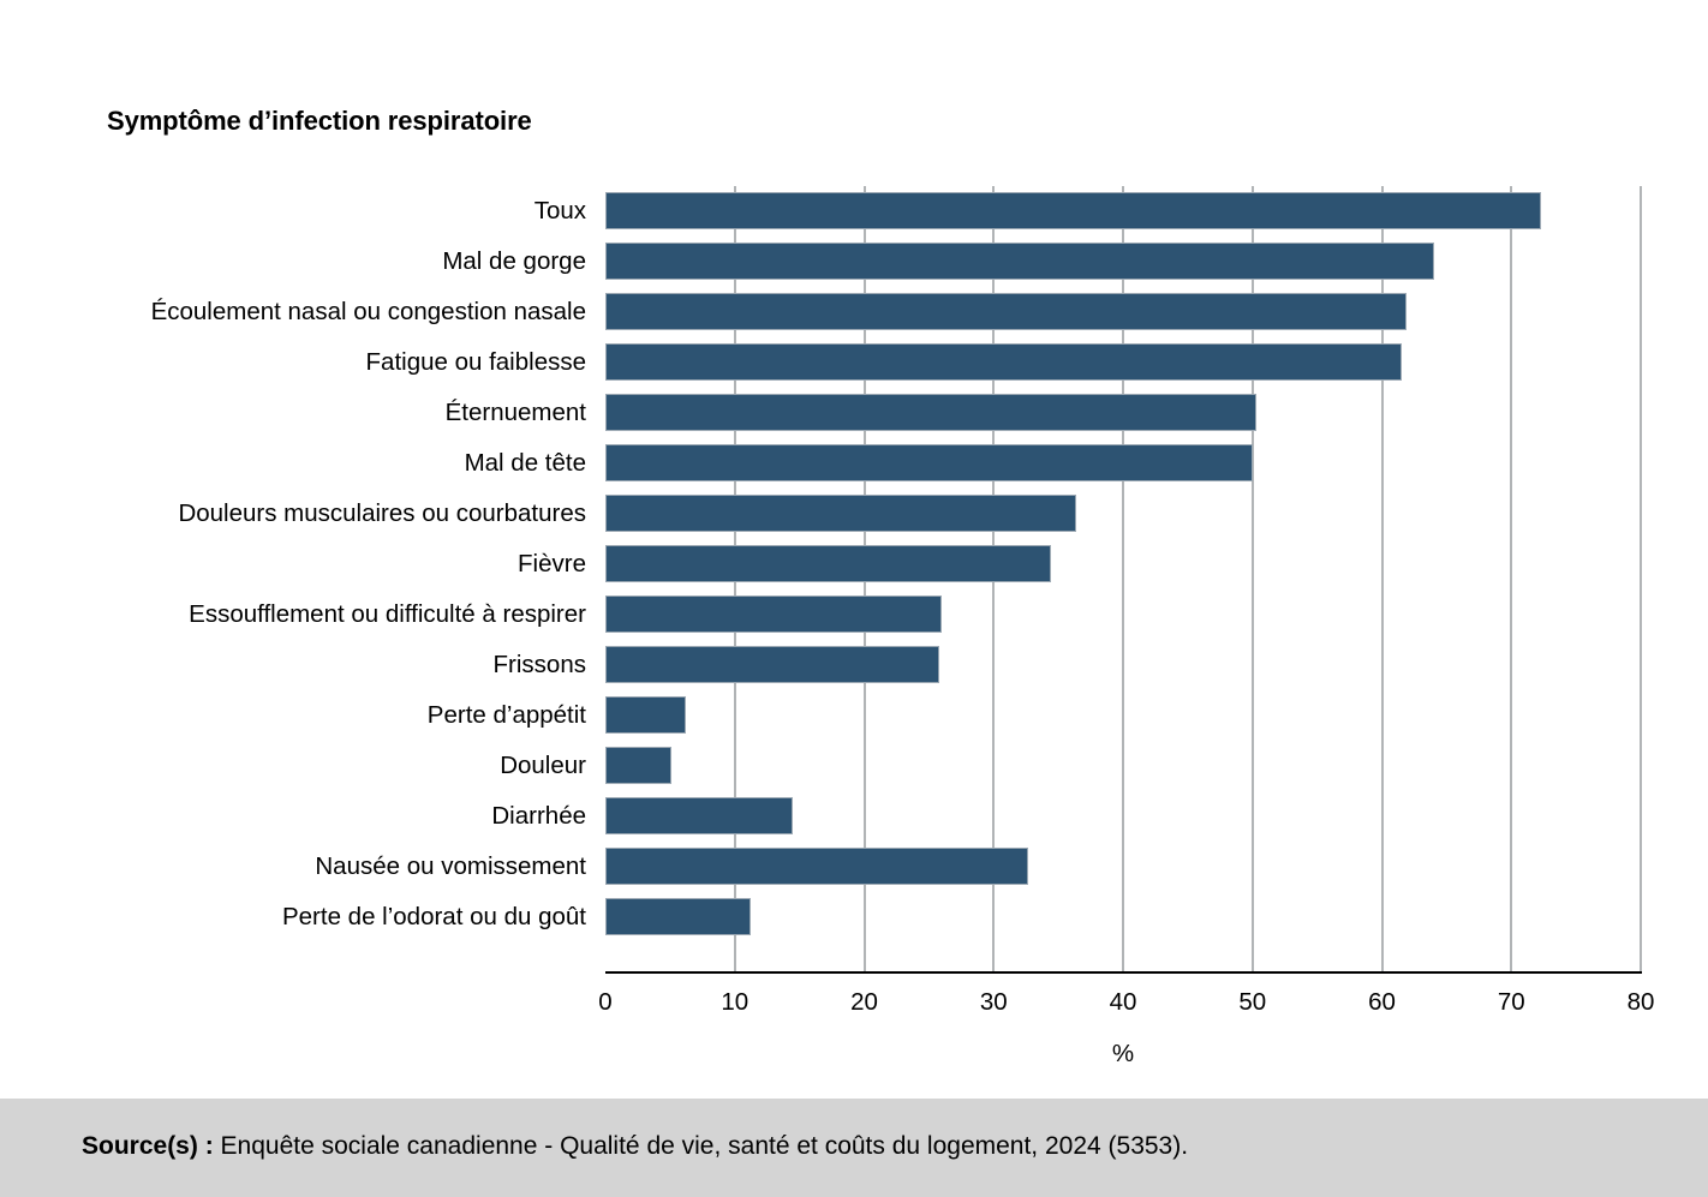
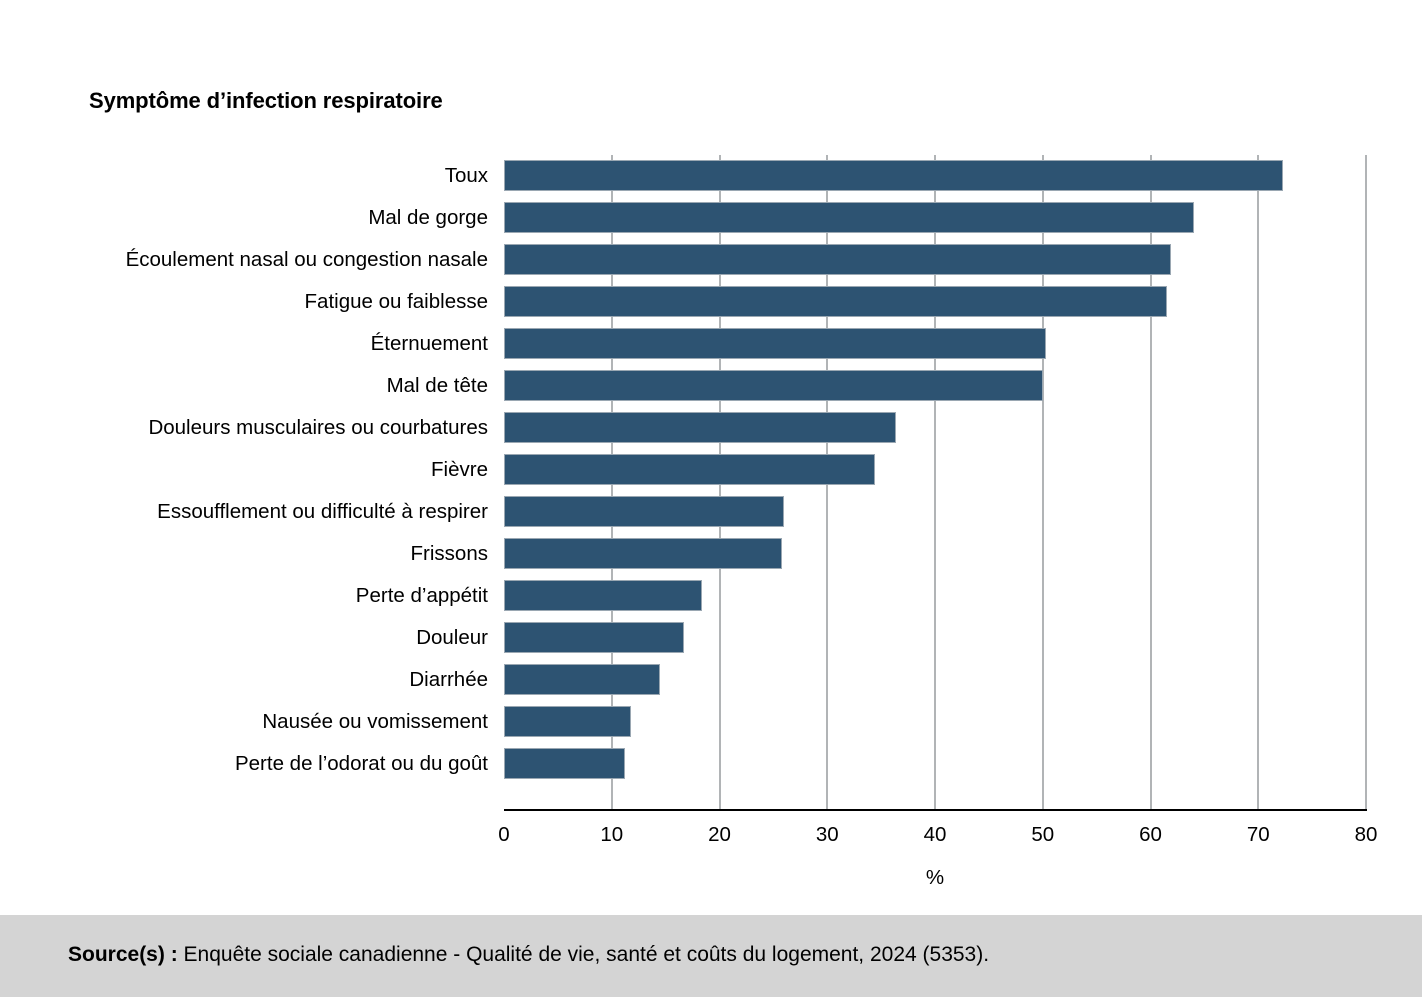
Perte d’appétit: 6.2 -> 18.4
Douleur: 5.1 -> 16.7
Nausée ou vomissement: 32.7 -> 11.8
